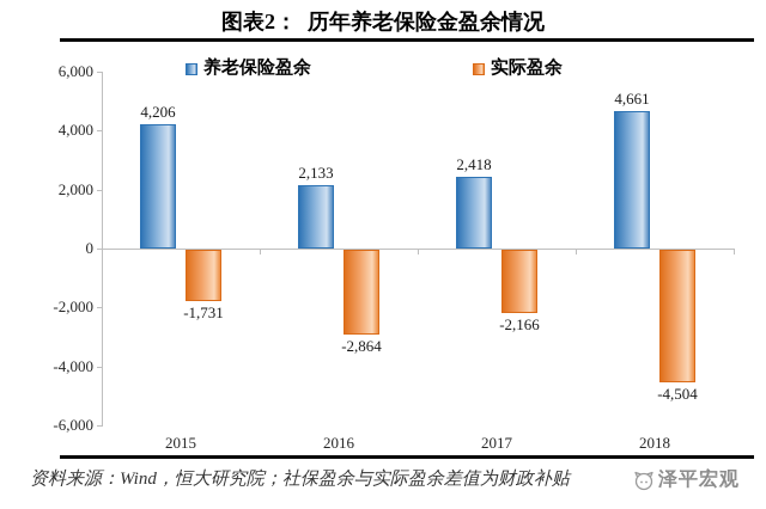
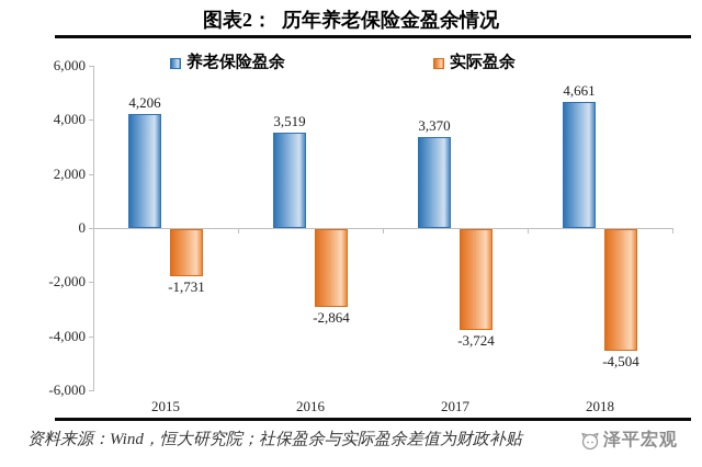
养老保险盈余/2016: 2,133 -> 3,519
养老保险盈余/2017: 2,418 -> 3,370
实际盈余/2017: -2,166 -> -3,724
